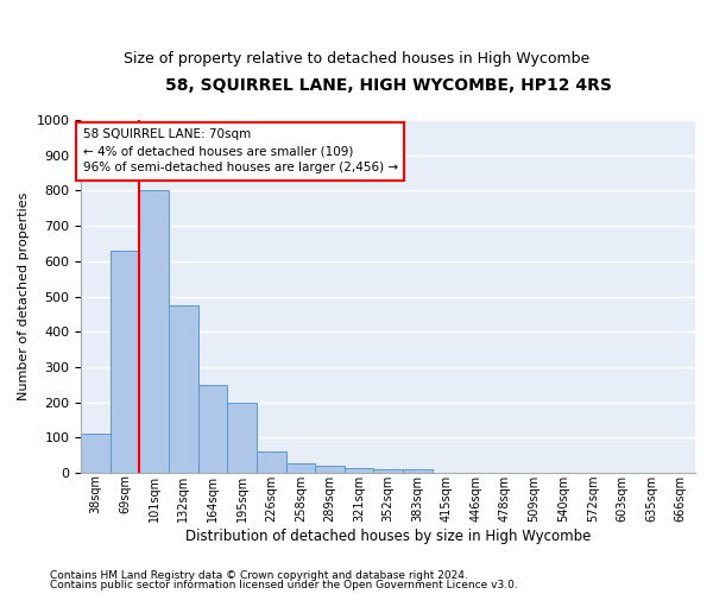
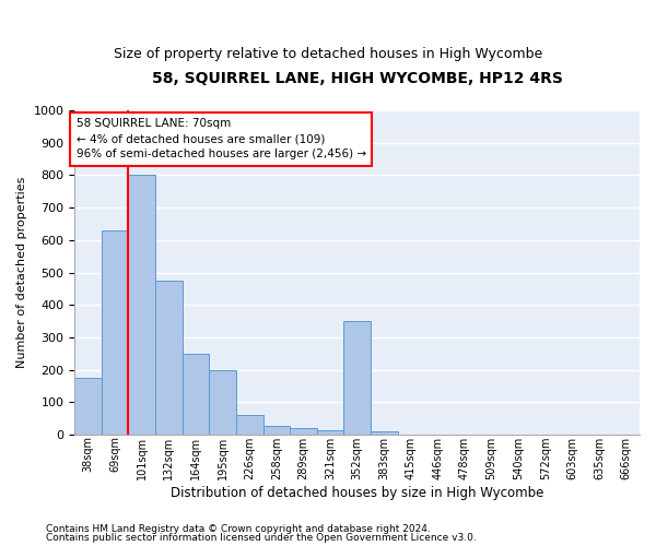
38sqm: 110 -> 175
352sqm: 10 -> 350
